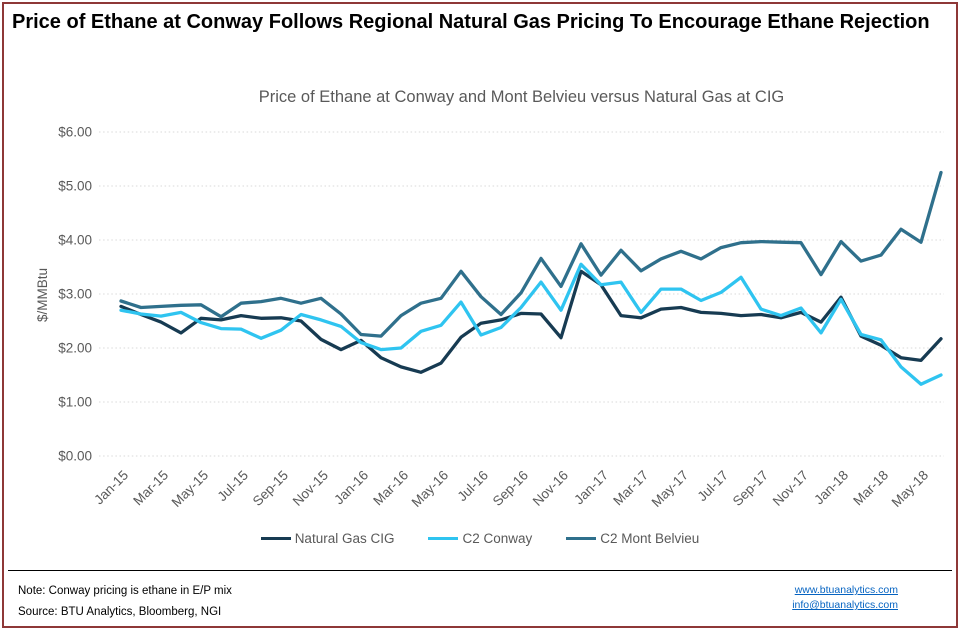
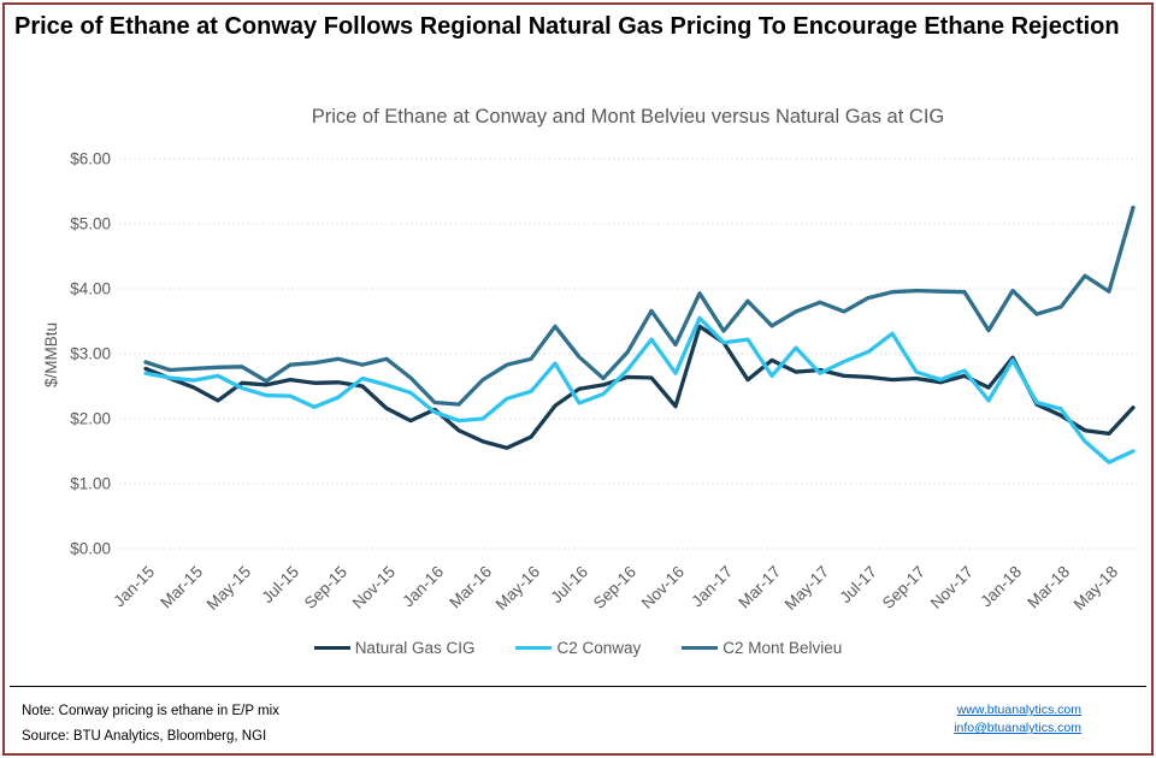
Natural Gas CIG/Mar-17: $2.6 -> $2.9
C2 Conway/May-17: $3.1 -> $2.7
